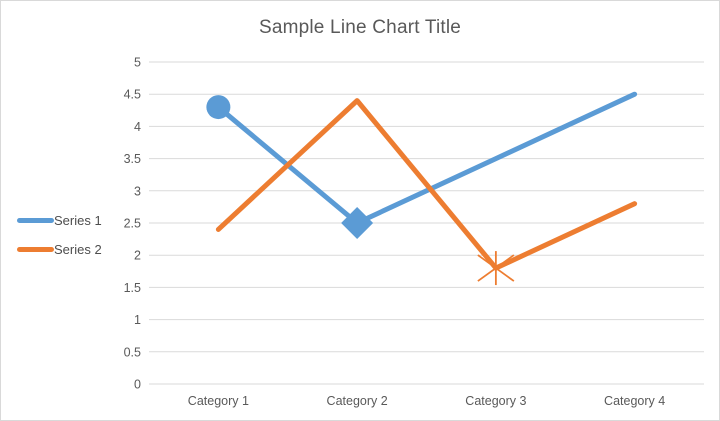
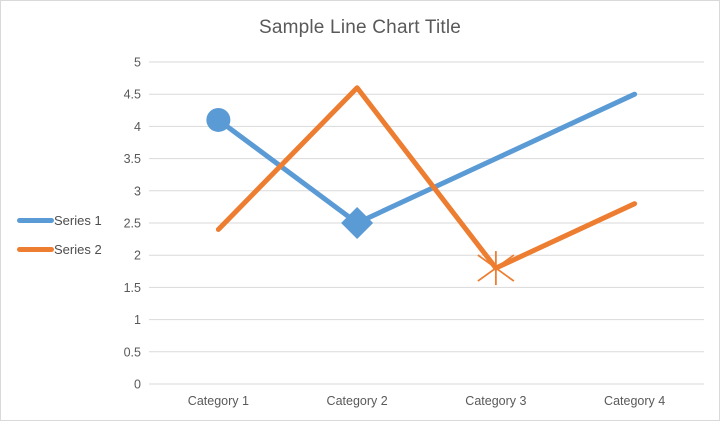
Series 1/Category 1: 4.3 -> 4.1
Series 2/Category 2: 4.4 -> 4.6
